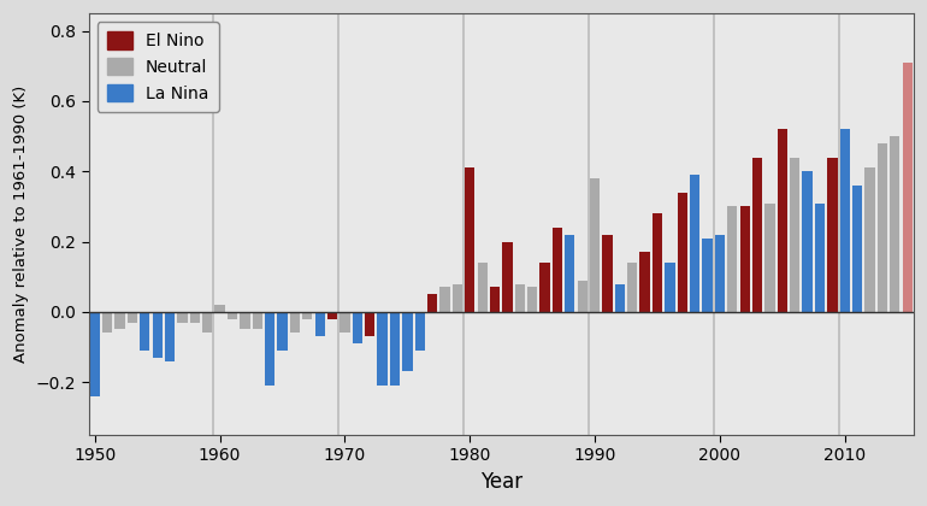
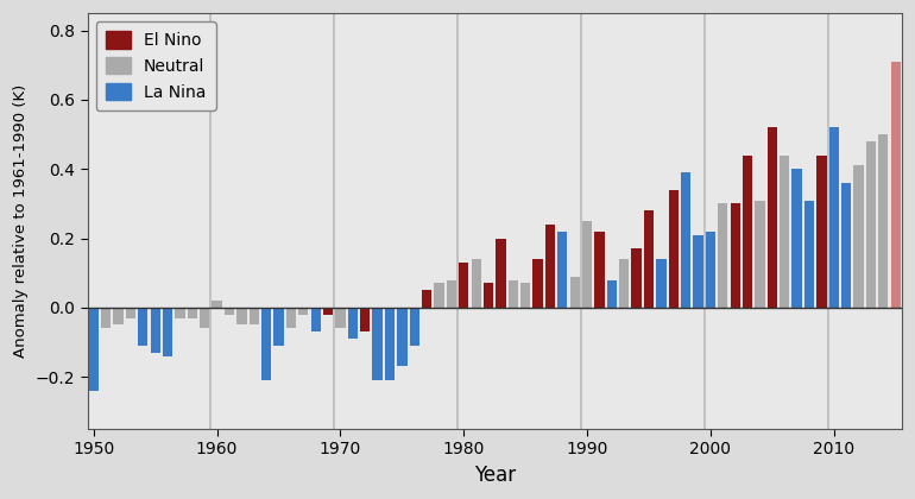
1980: 0.41 -> 0.13
1990: 0.38 -> 0.25
